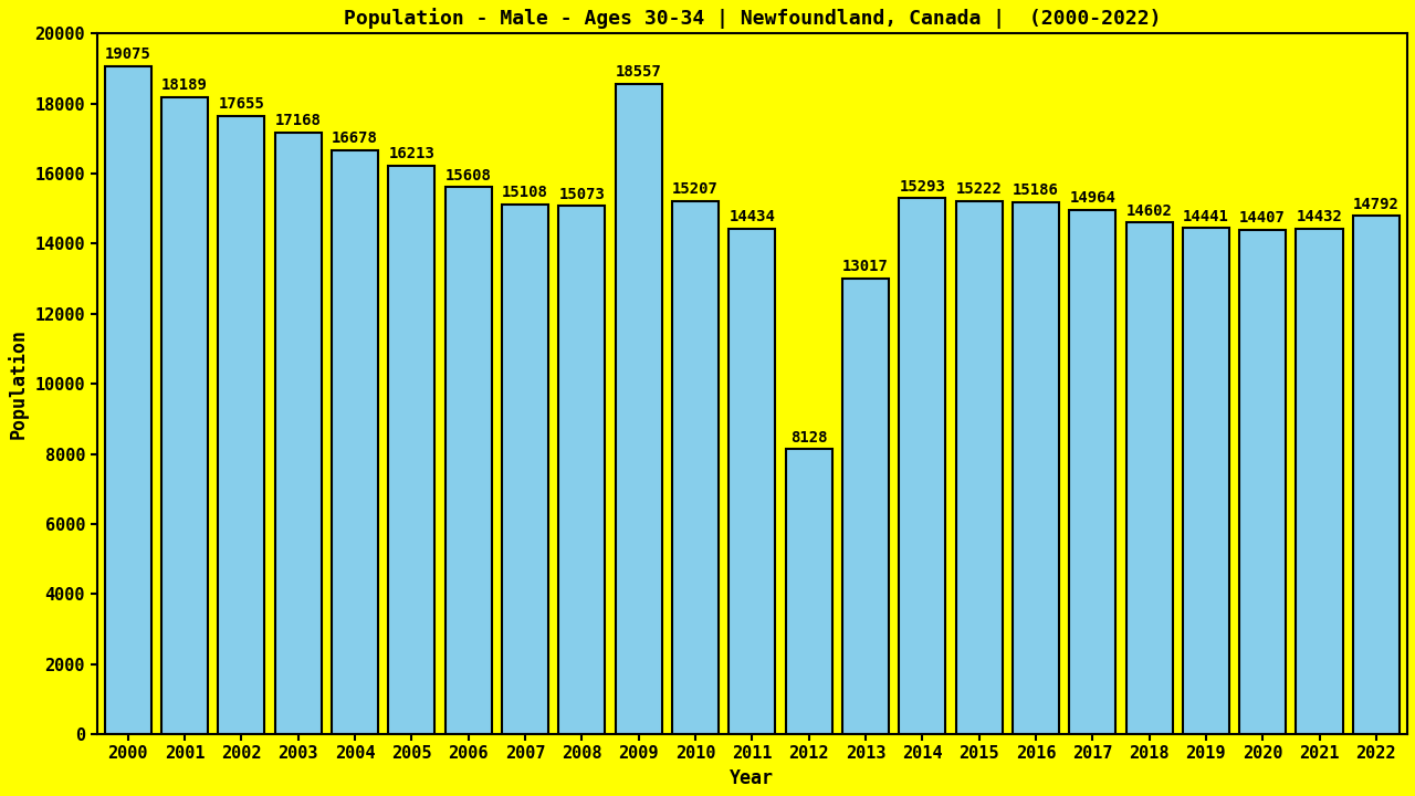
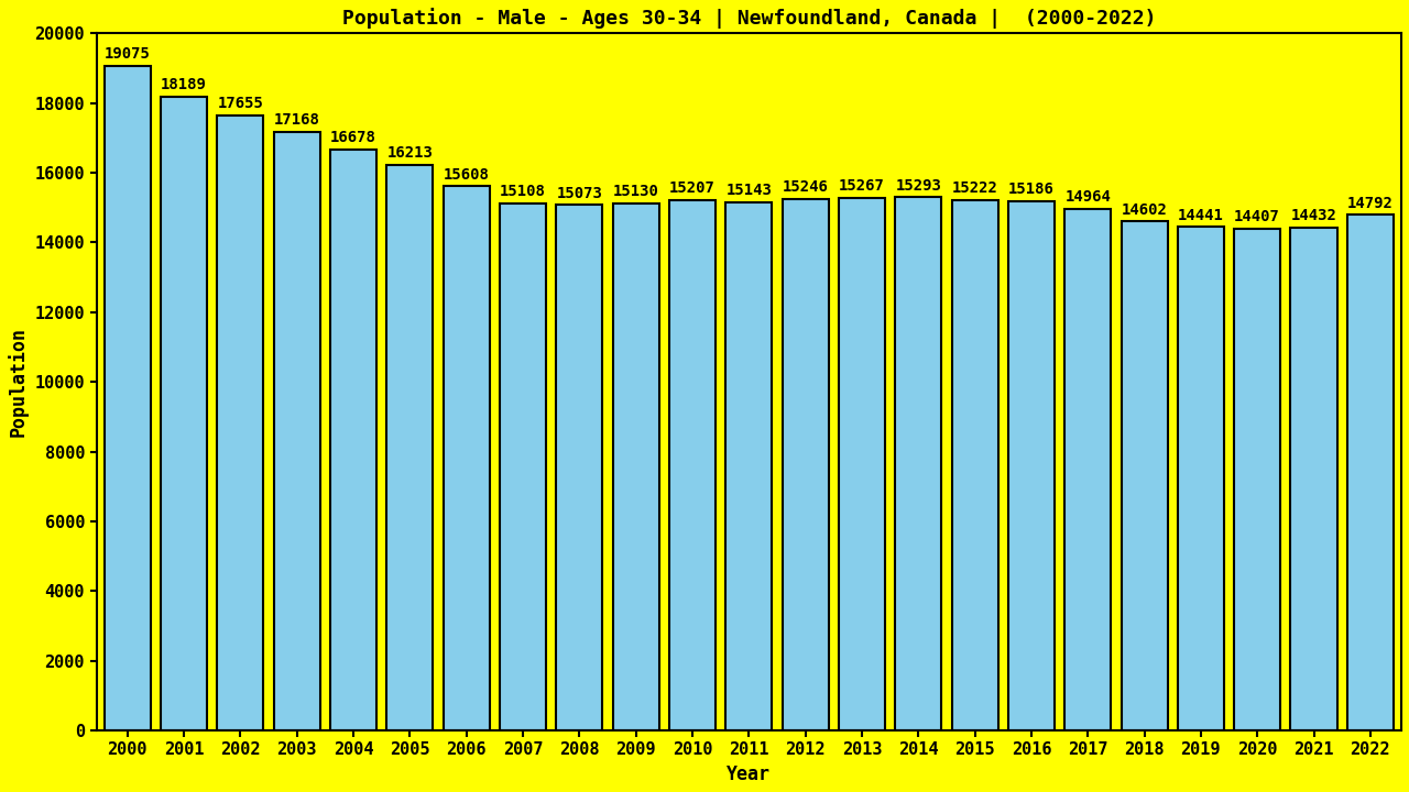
2009: 18557 -> 15130
2011: 14434 -> 15143
2012: 8128 -> 15246
2013: 13017 -> 15267
